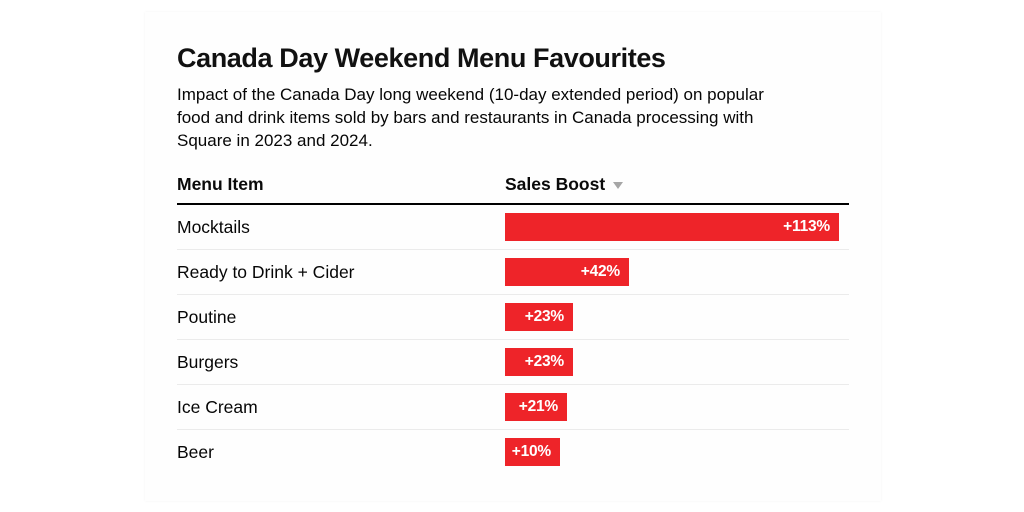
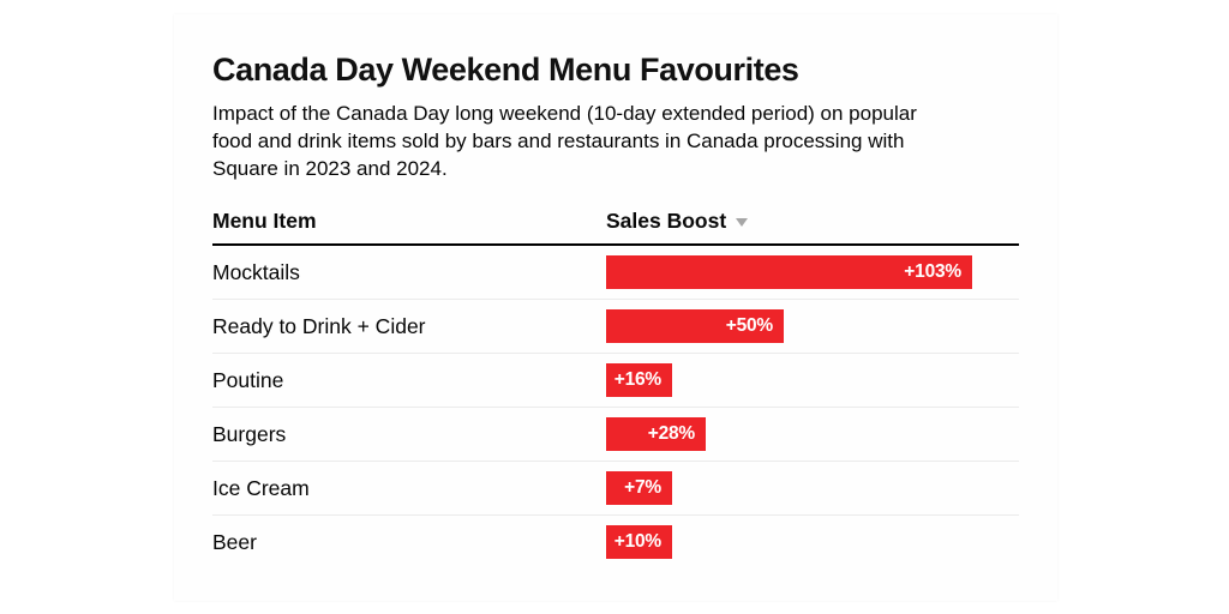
Mocktails: +113% -> +103%
Ready to Drink + Cider: +42% -> +50%
Poutine: +23% -> +16%
Burgers: +23% -> +28%
Ice Cream: +21% -> +7%
